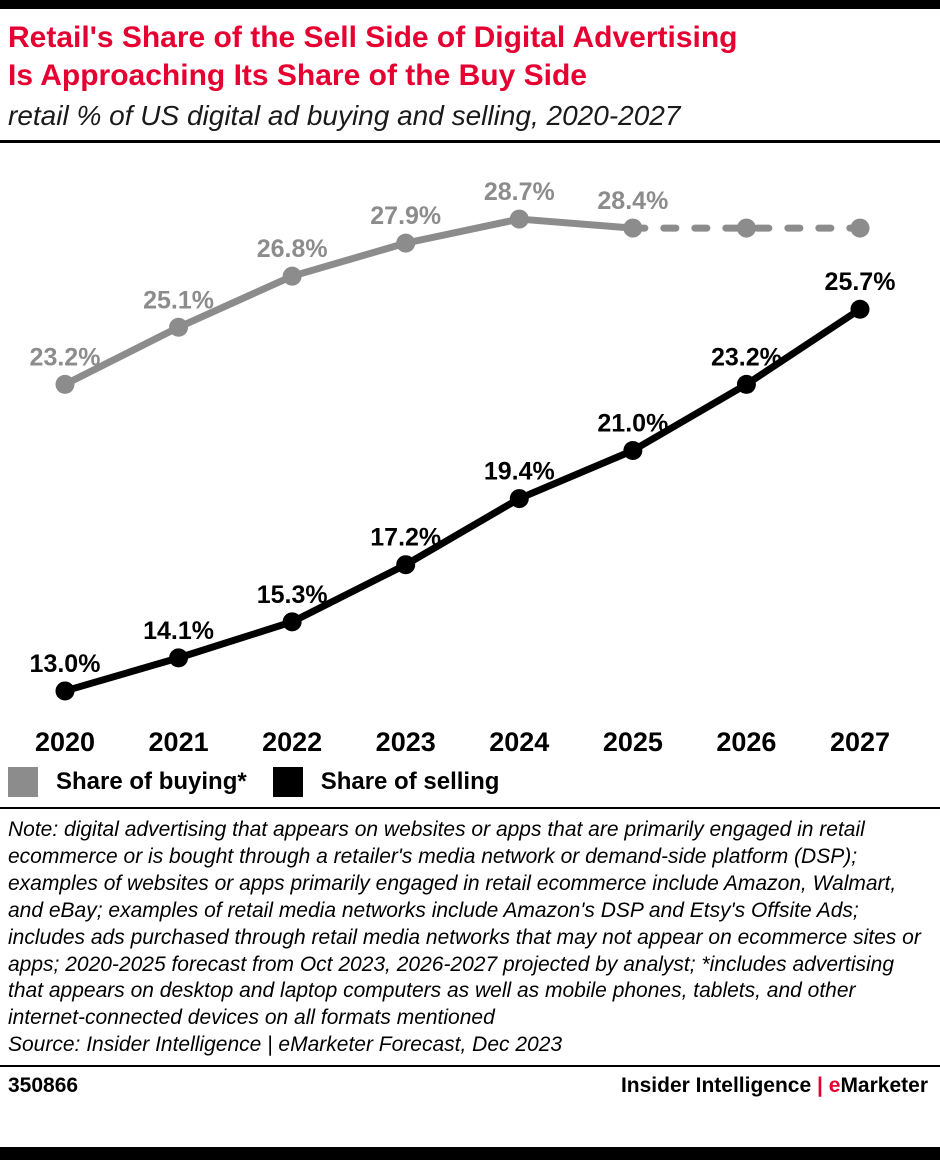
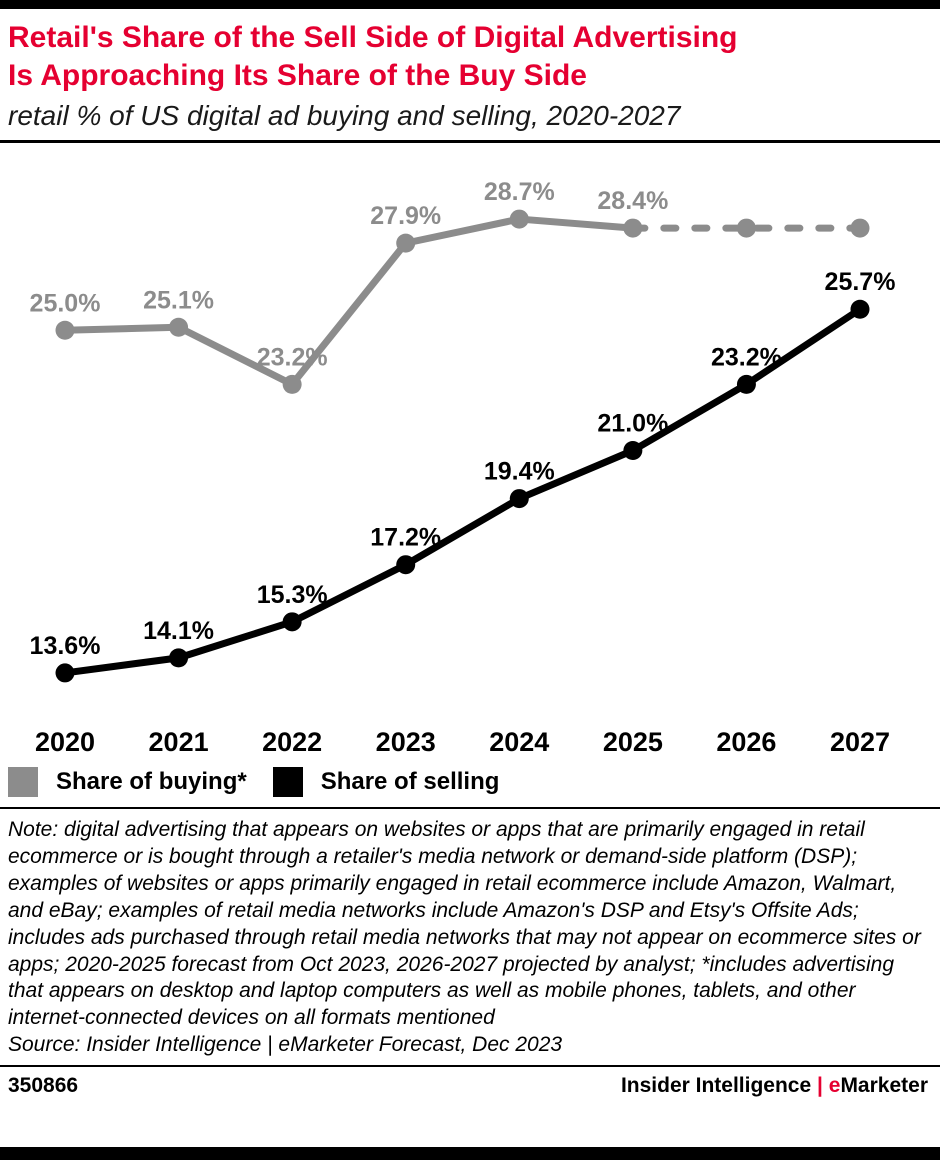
Share of buying*/2020: 23.2% -> 25.0%
Share of selling/2020: 13.0% -> 13.6%
Share of buying*/2022: 26.8% -> 23.2%
